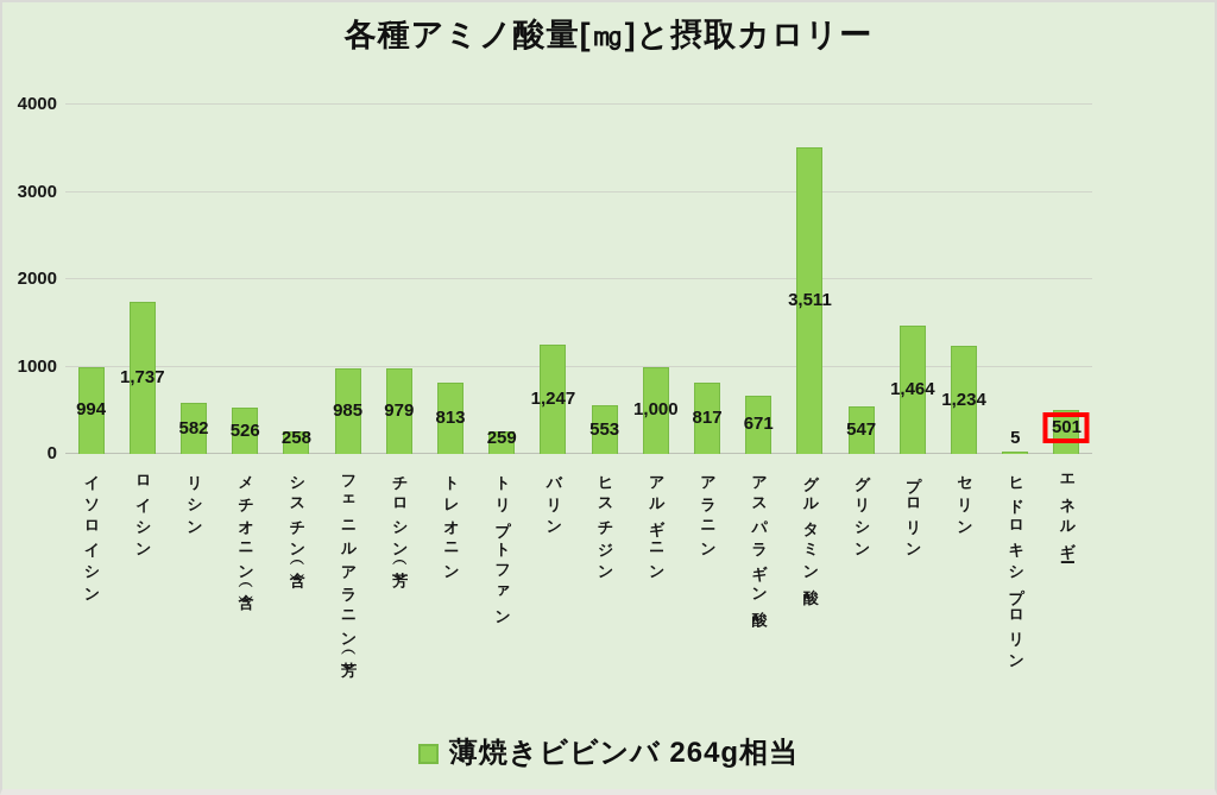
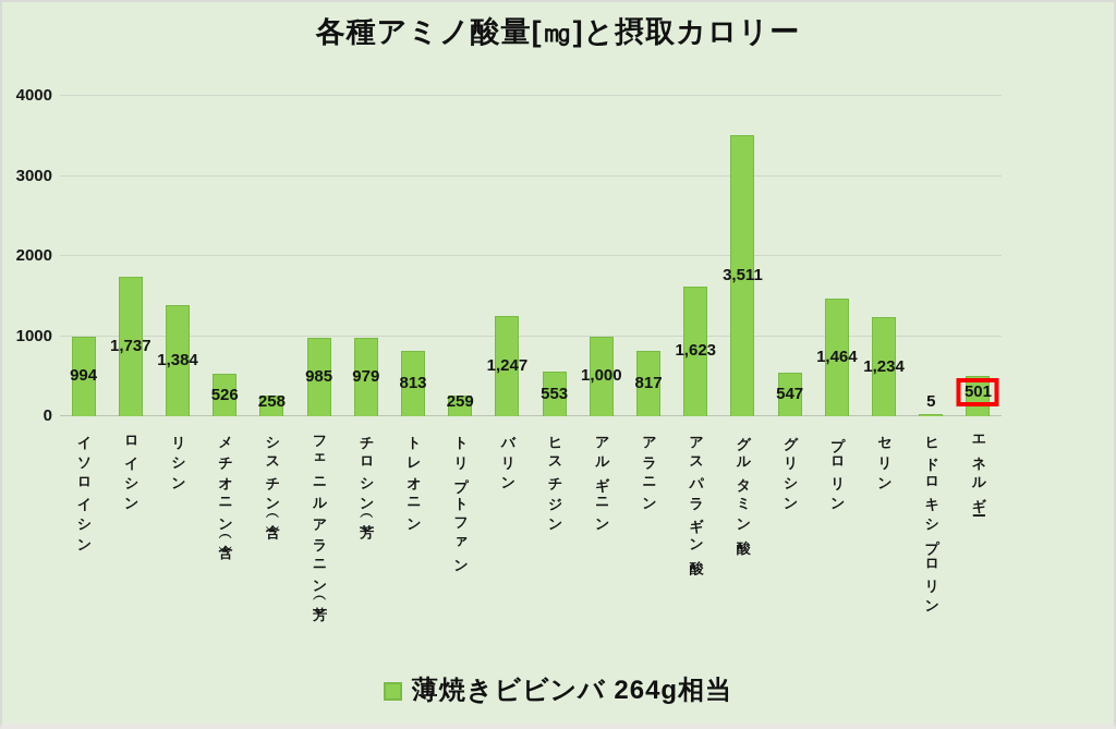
リシン: 582 -> 1,384
アスパラギン酸: 671 -> 1,623
